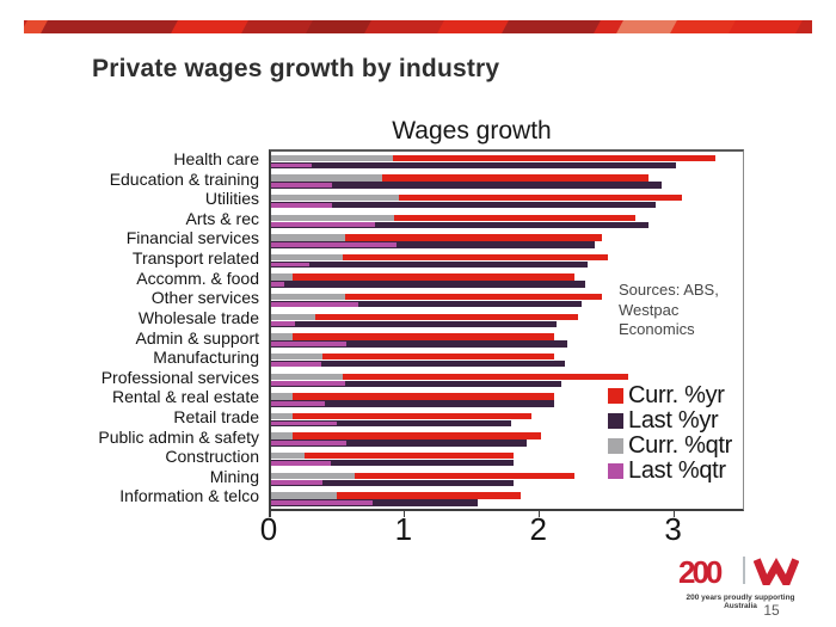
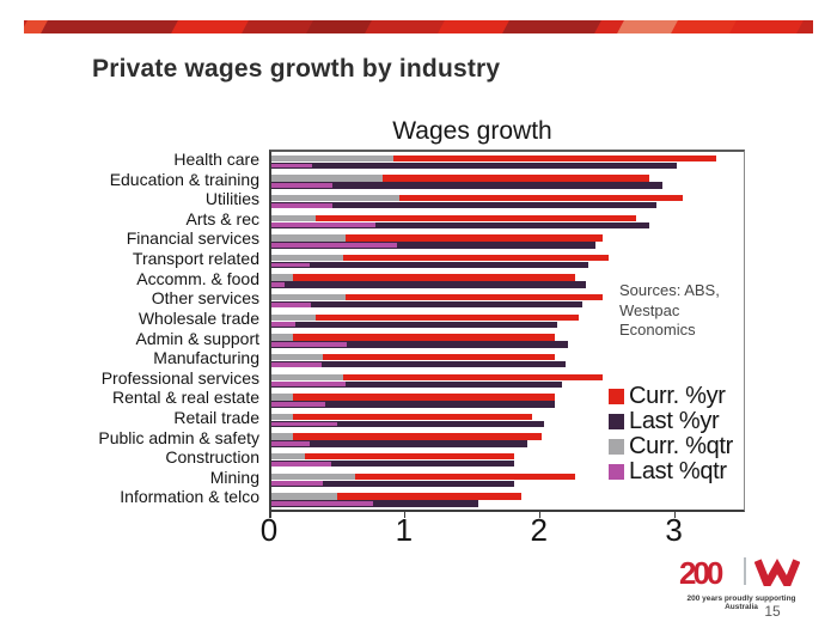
Curr. %qtr/Arts & rec: 0.91 -> 0.33
Last %qtr/Other services: 0.65 -> 0.29
Curr. %yr/Professional services: 2.65 -> 2.45
Last %yr/Retail trade: 1.78 -> 2.02
Last %qtr/Public admin & safety: 0.56 -> 0.28
